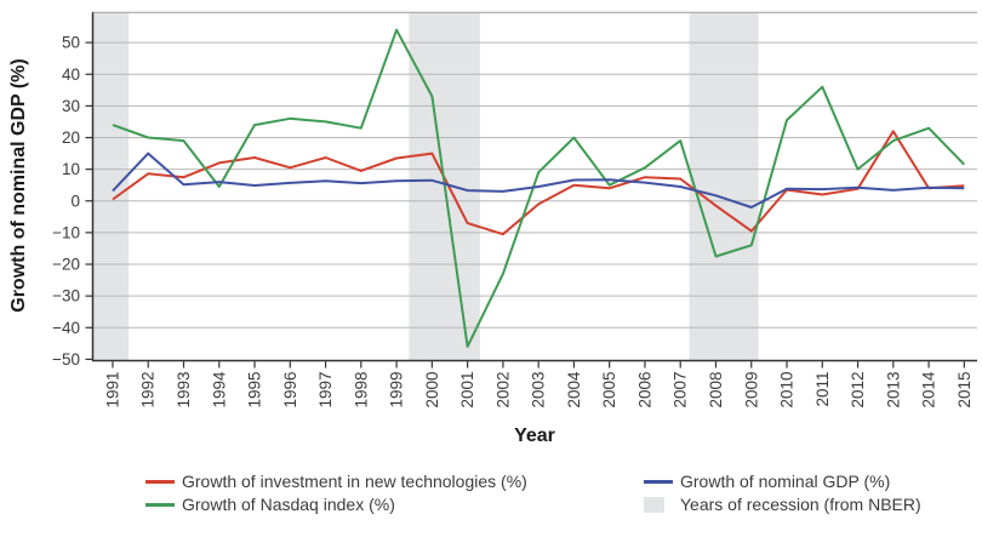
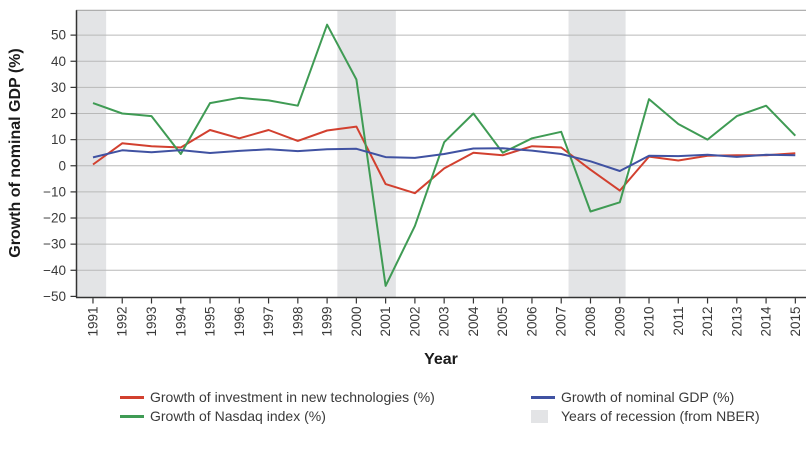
Growth of nominal GDP (%)/1992: 15 -> 6
Growth of investment in new technologies (%)/1994: 12 -> 7
Growth of Nasdaq index (%)/2007: 19 -> 13
Growth of Nasdaq index (%)/2011: 36 -> 16
Growth of investment in new technologies (%)/2013: 22 -> 4
